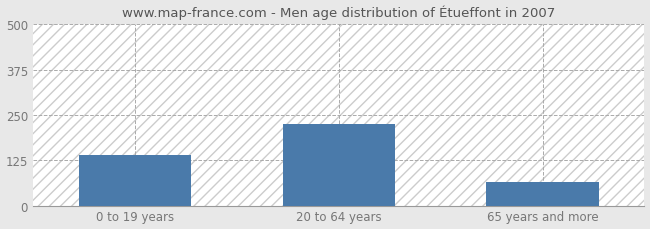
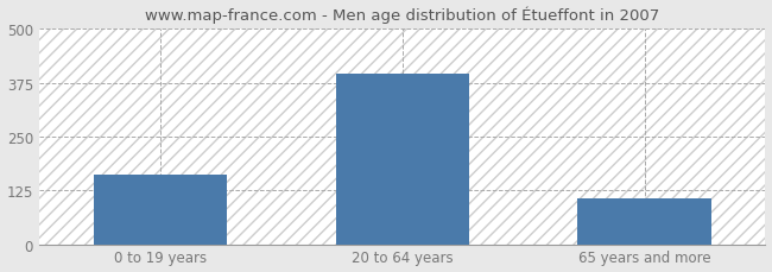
0 to 19 years: 140 -> 162
20 to 64 years: 225 -> 395
65 years and more: 65 -> 107
